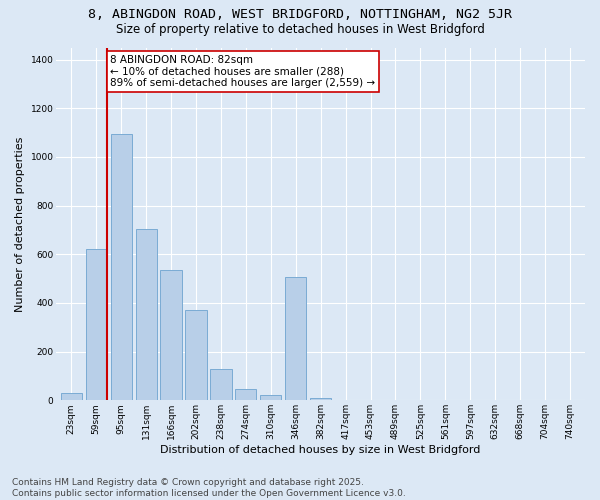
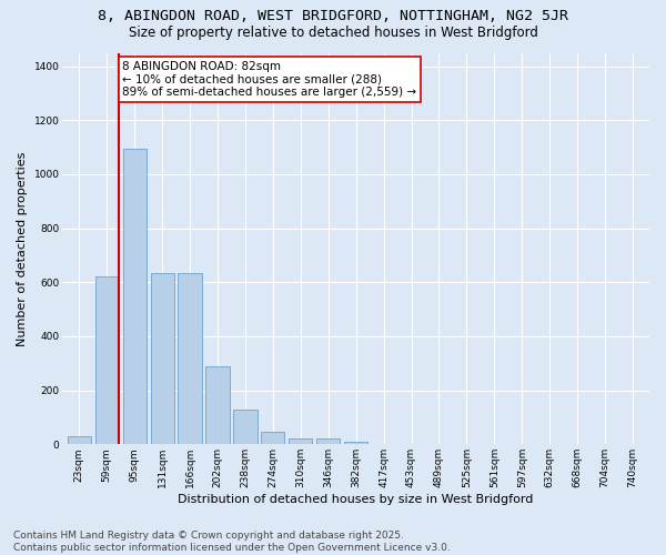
131sqm: 705 -> 635
166sqm: 535 -> 635
202sqm: 370 -> 290
346sqm: 505 -> 20
